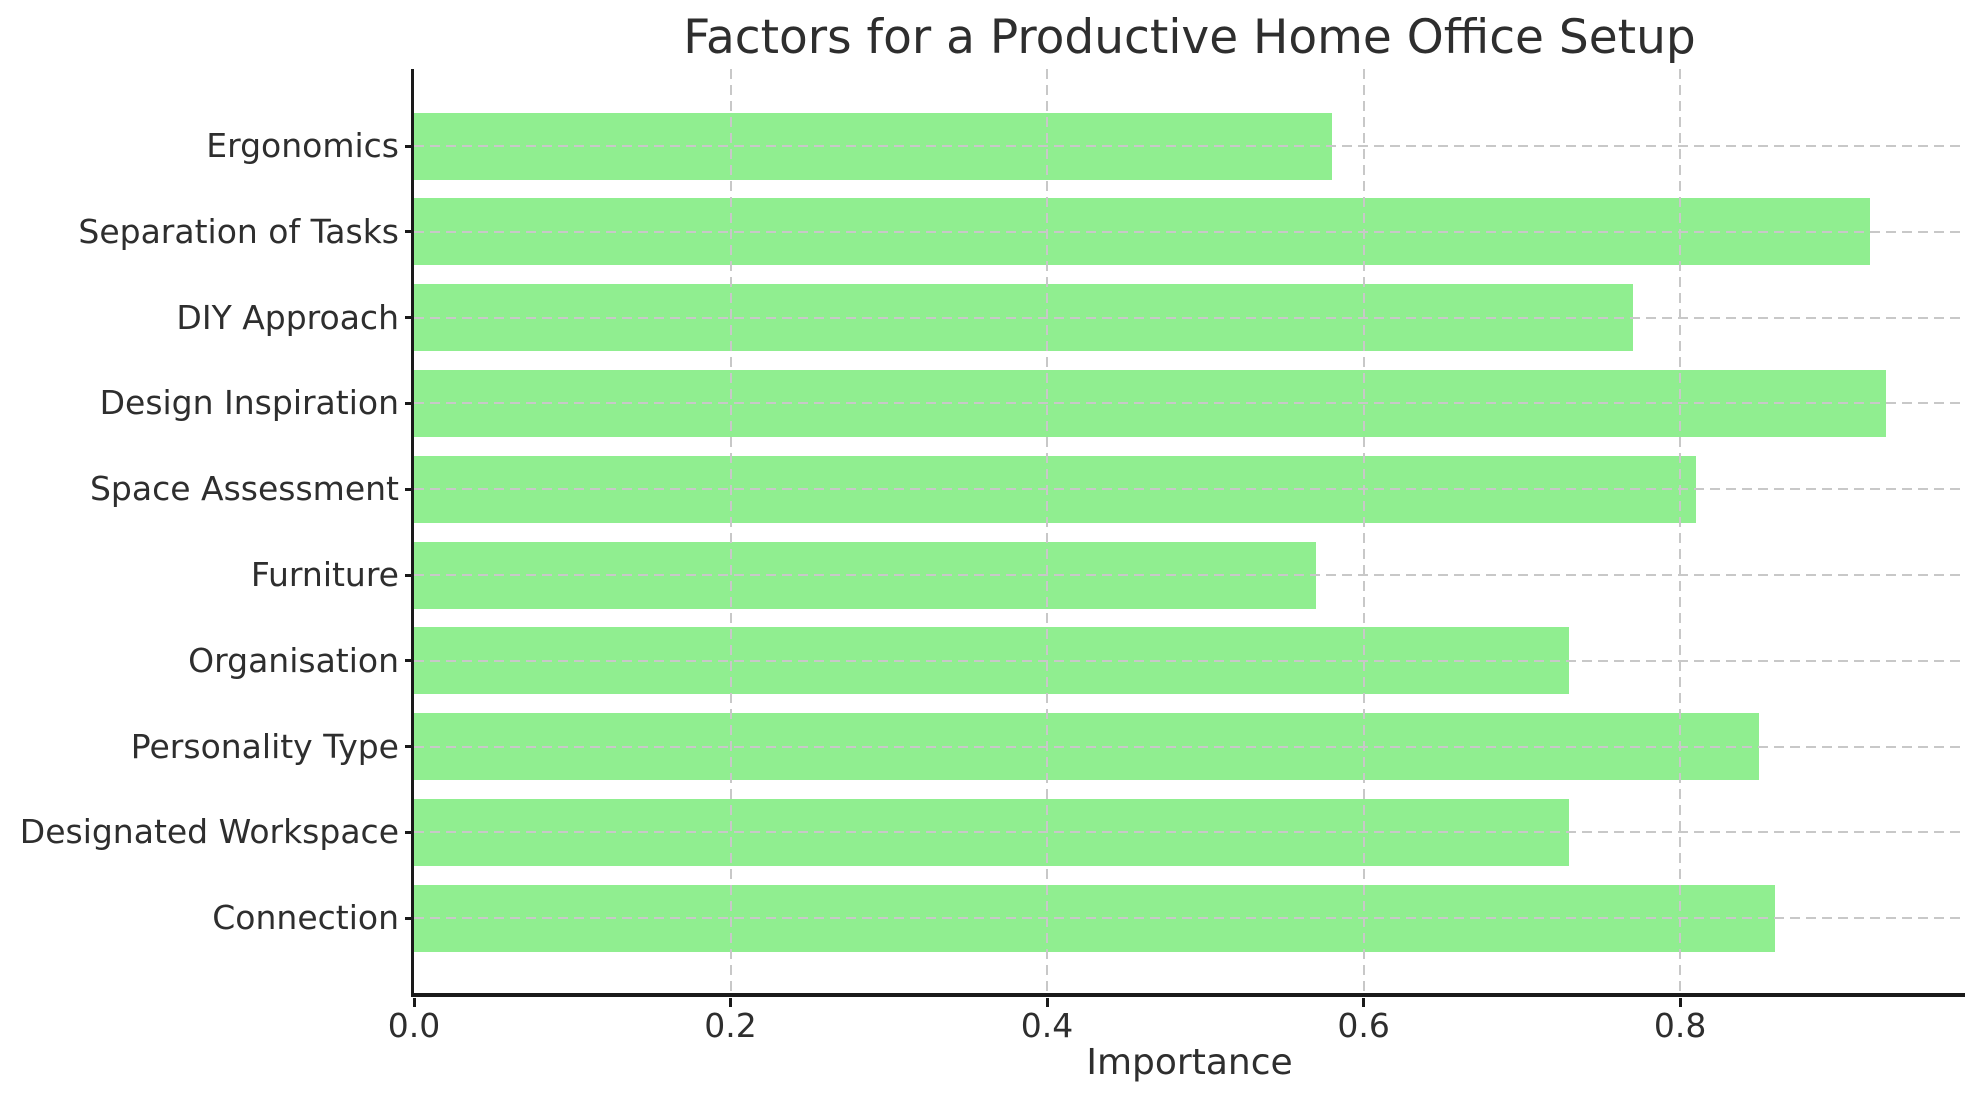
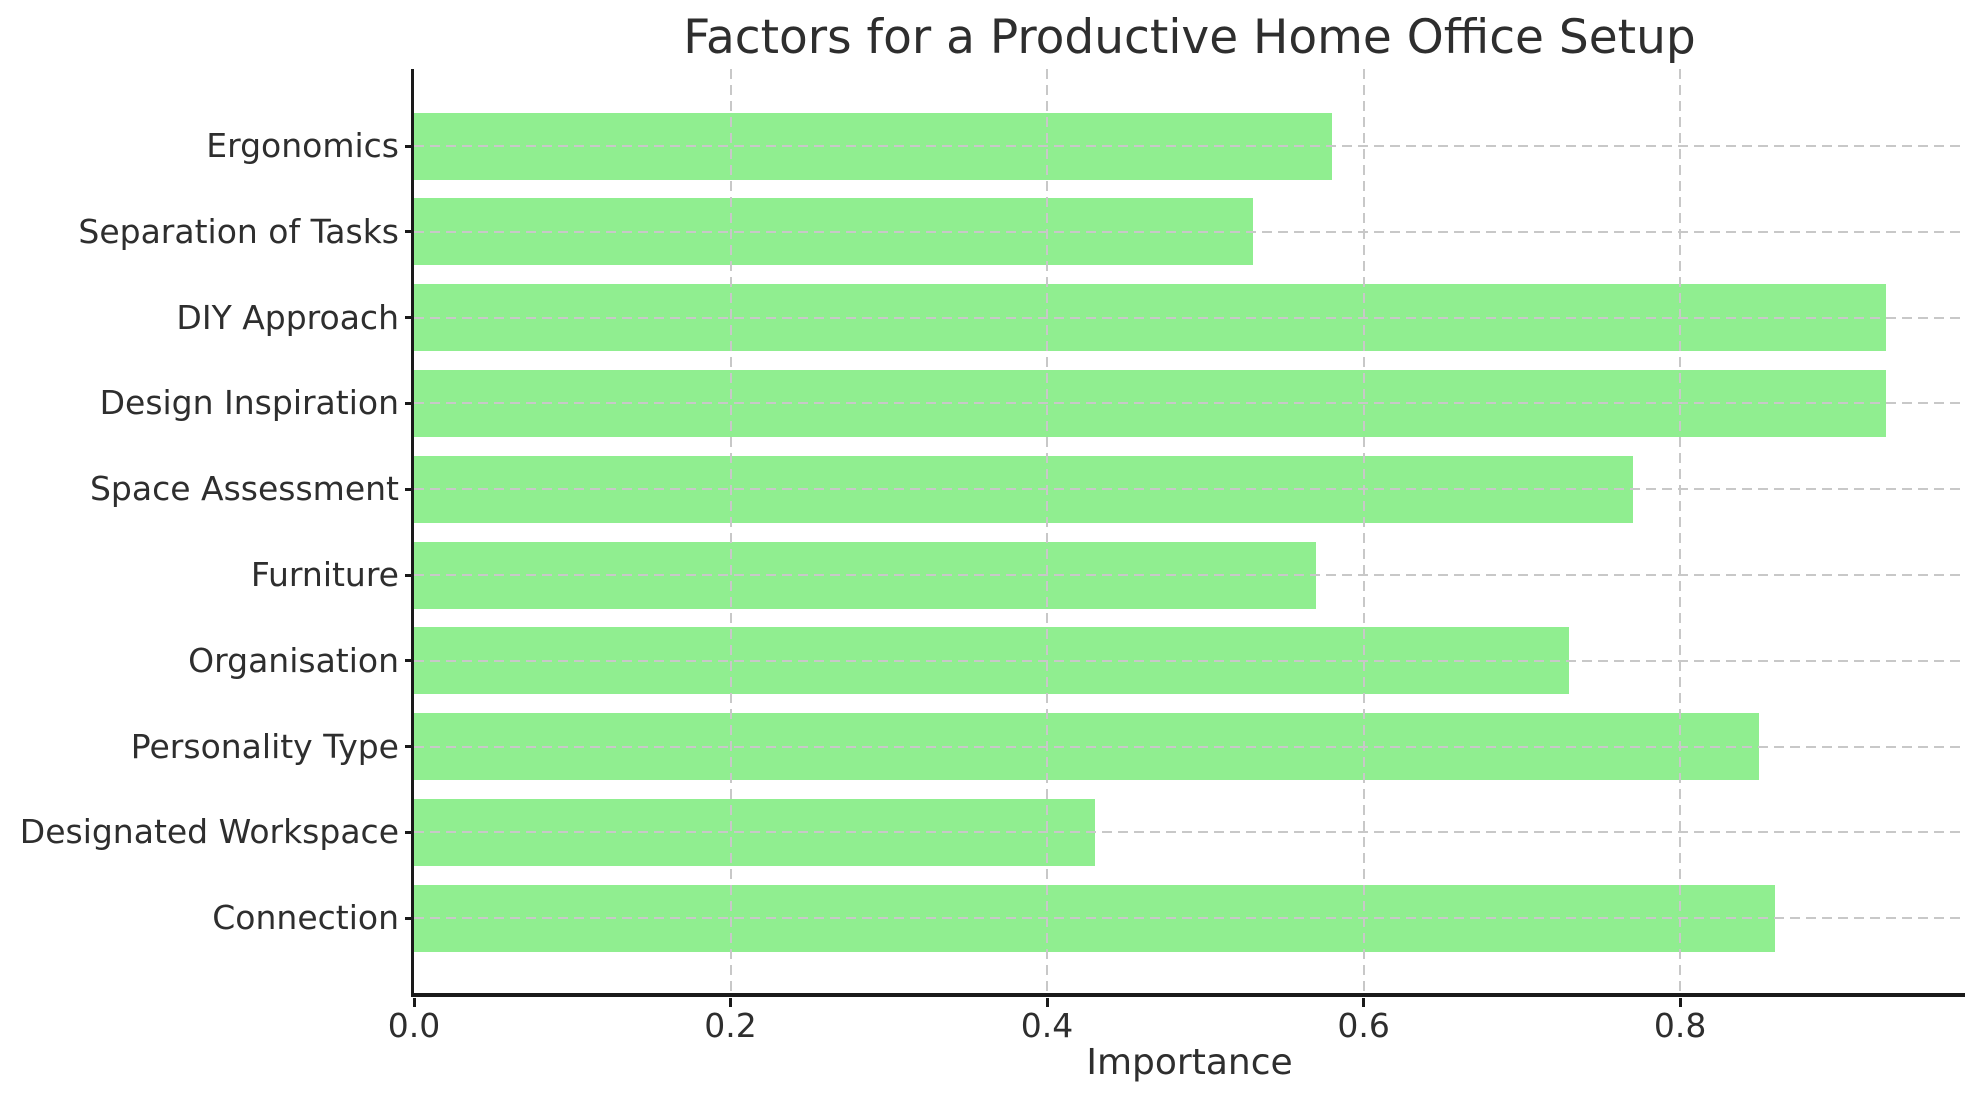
Separation of Tasks: 0.92 -> 0.53
DIY Approach: 0.77 -> 0.93
Space Assessment: 0.81 -> 0.77
Designated Workspace: 0.73 -> 0.43
